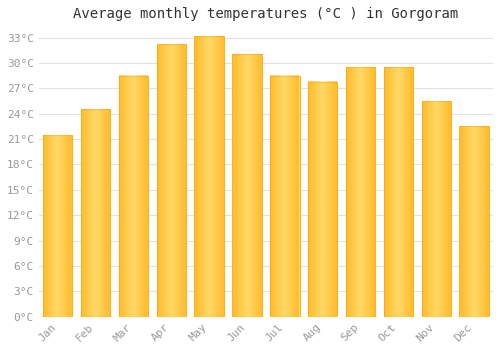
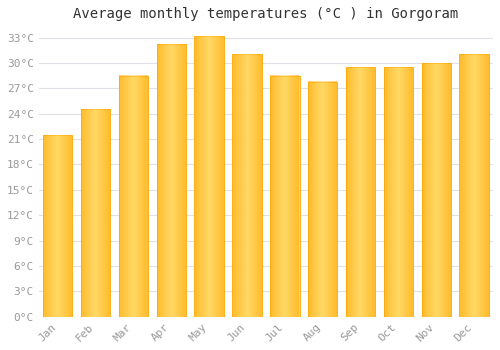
Nov: 25.5°C -> 30.0°C
Dec: 22.5°C -> 31.0°C
